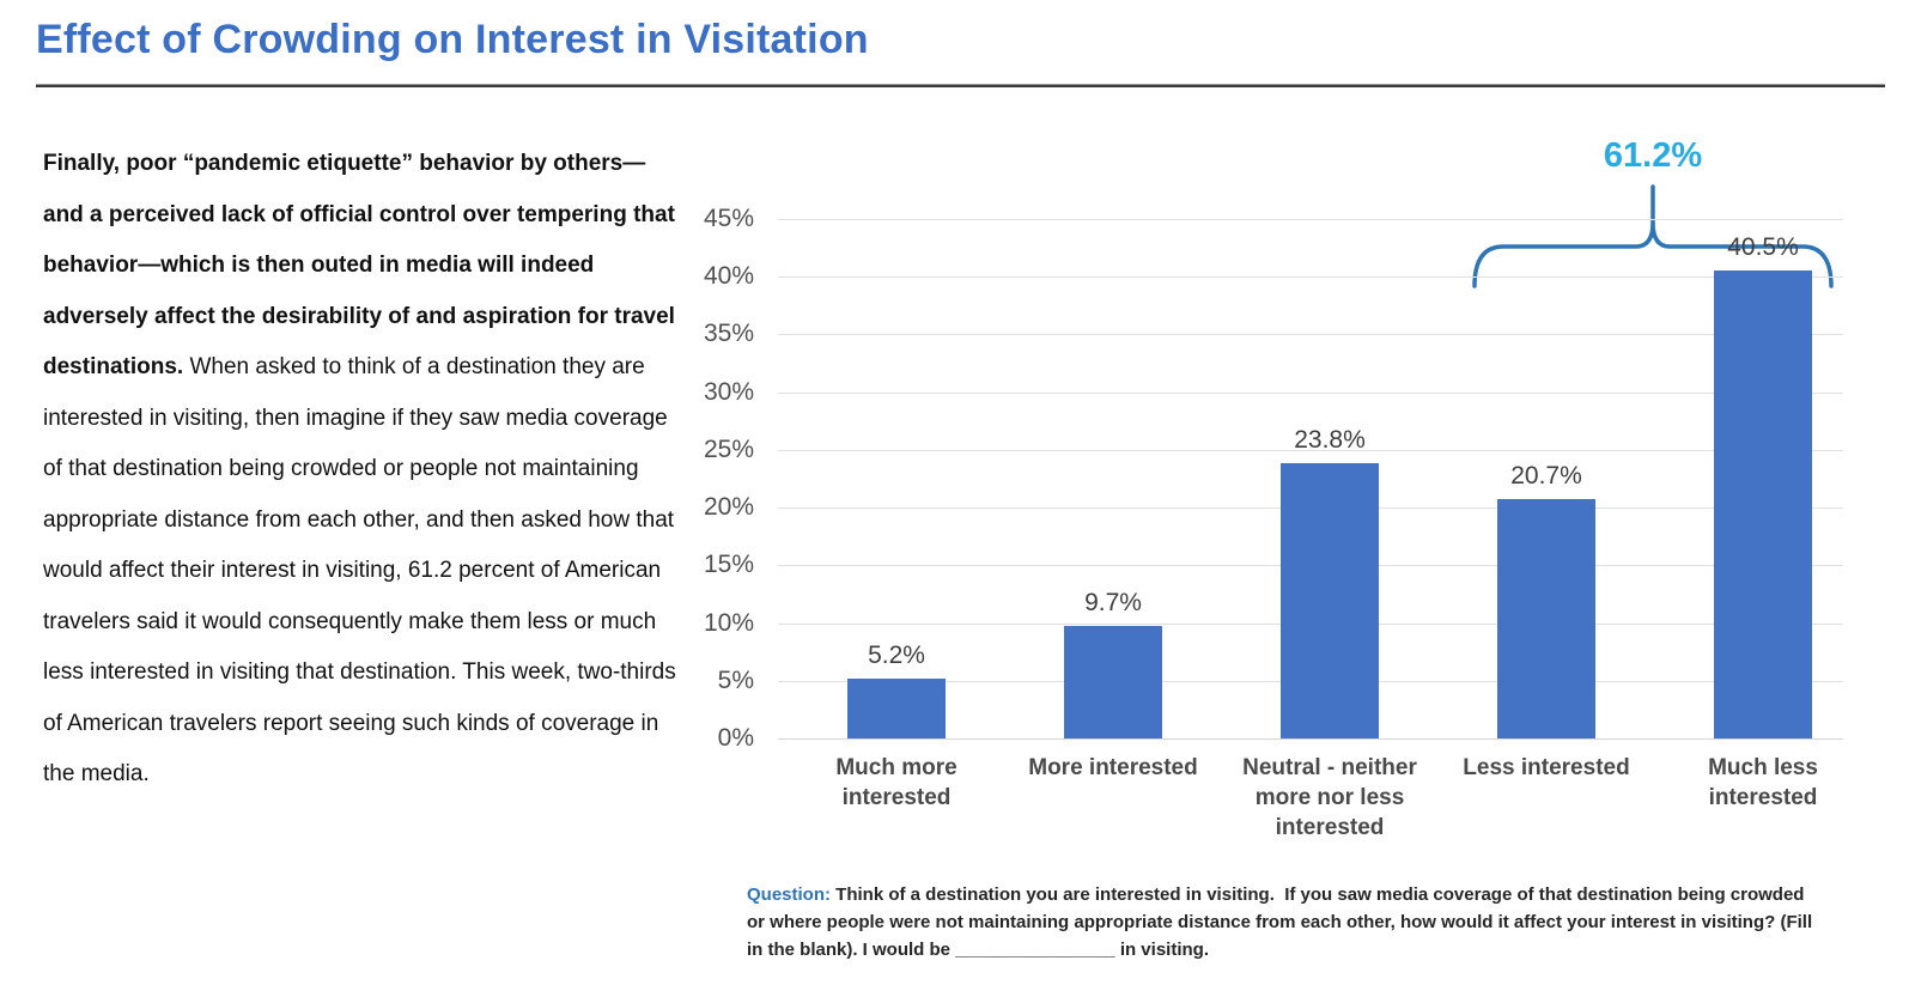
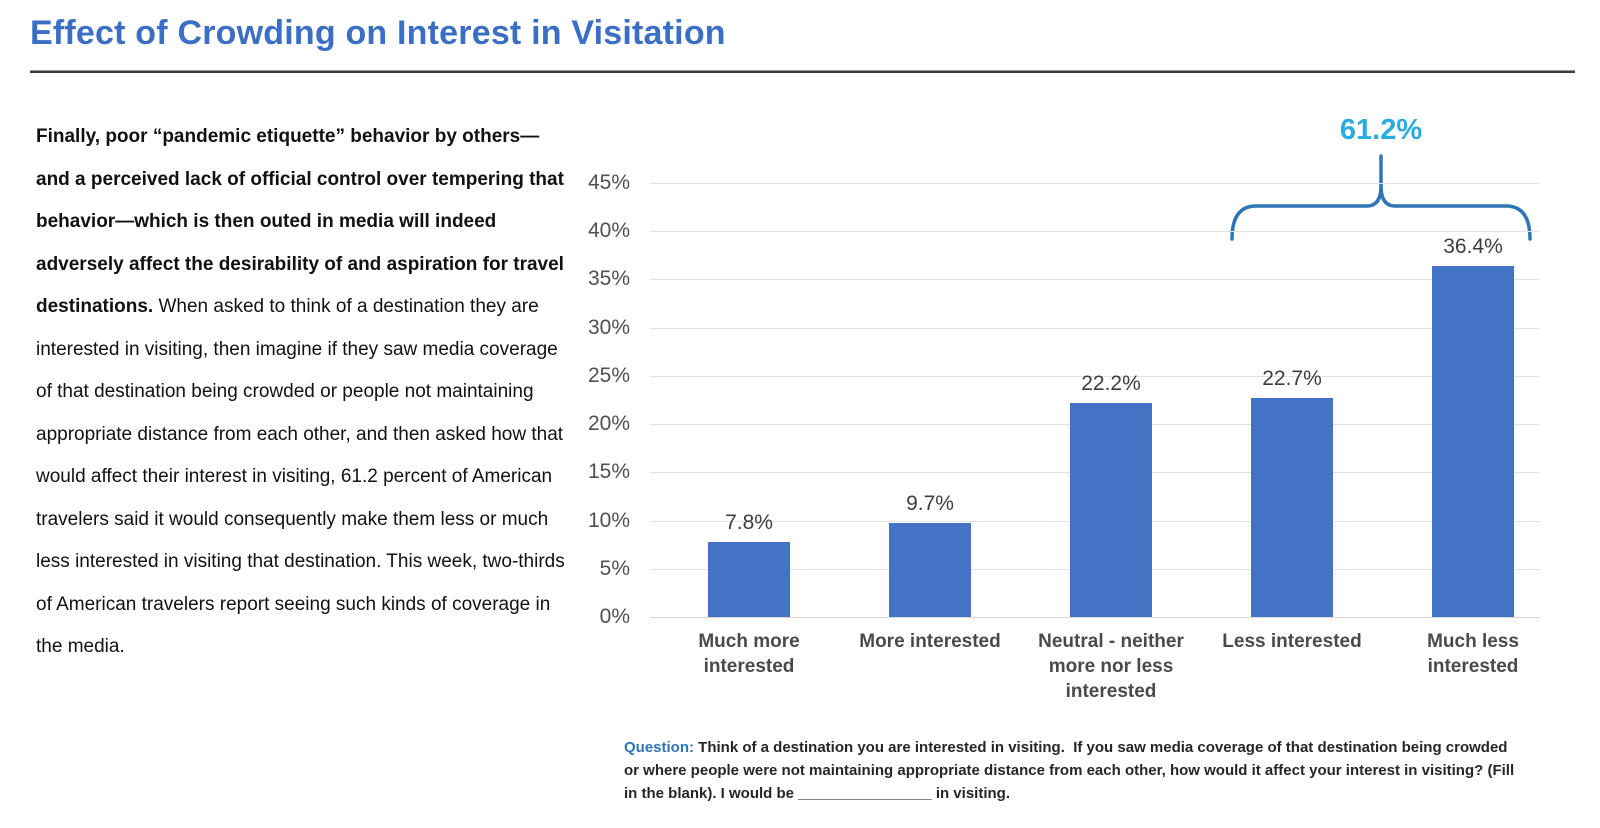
Much more interested: 5.2% -> 7.8%
Neutral - neither more nor less interested: 23.8% -> 22.2%
Less interested: 20.7% -> 22.7%
Much less interested: 40.5% -> 36.4%
